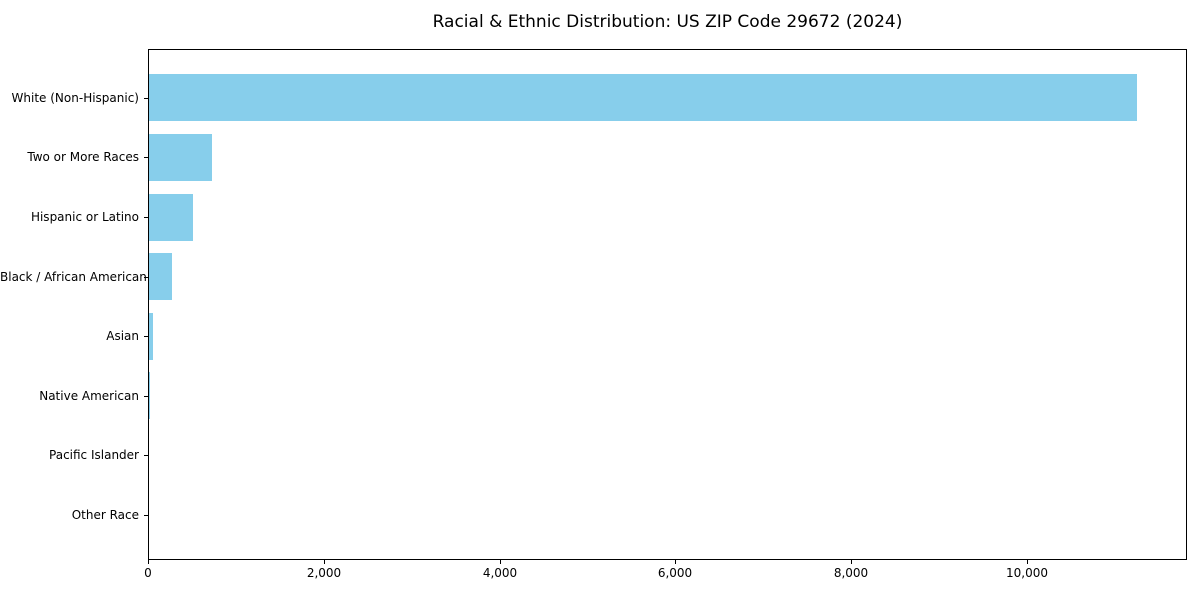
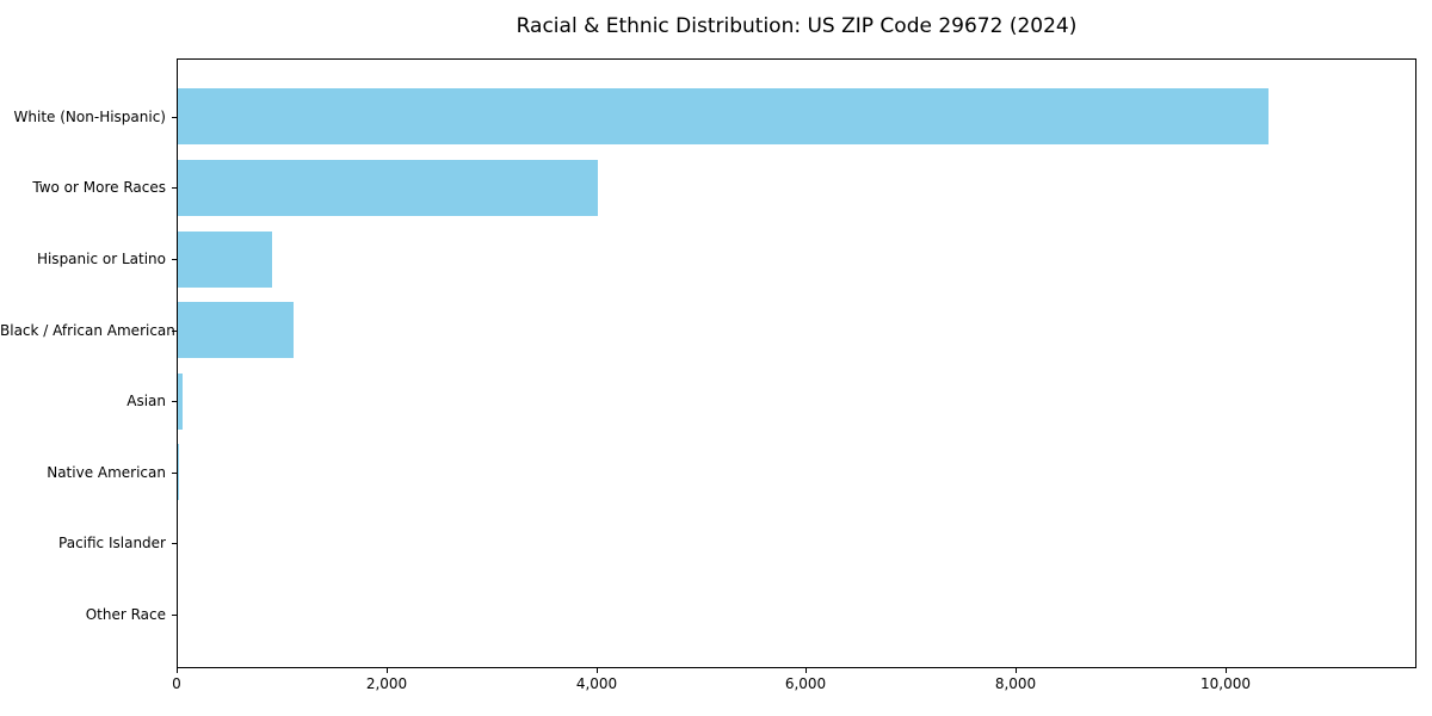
White (Non-Hispanic): 11200 -> 10400
Two or More Races: 700 -> 4000
Hispanic or Latino: 500 -> 900
Black / African American: 300 -> 1100
